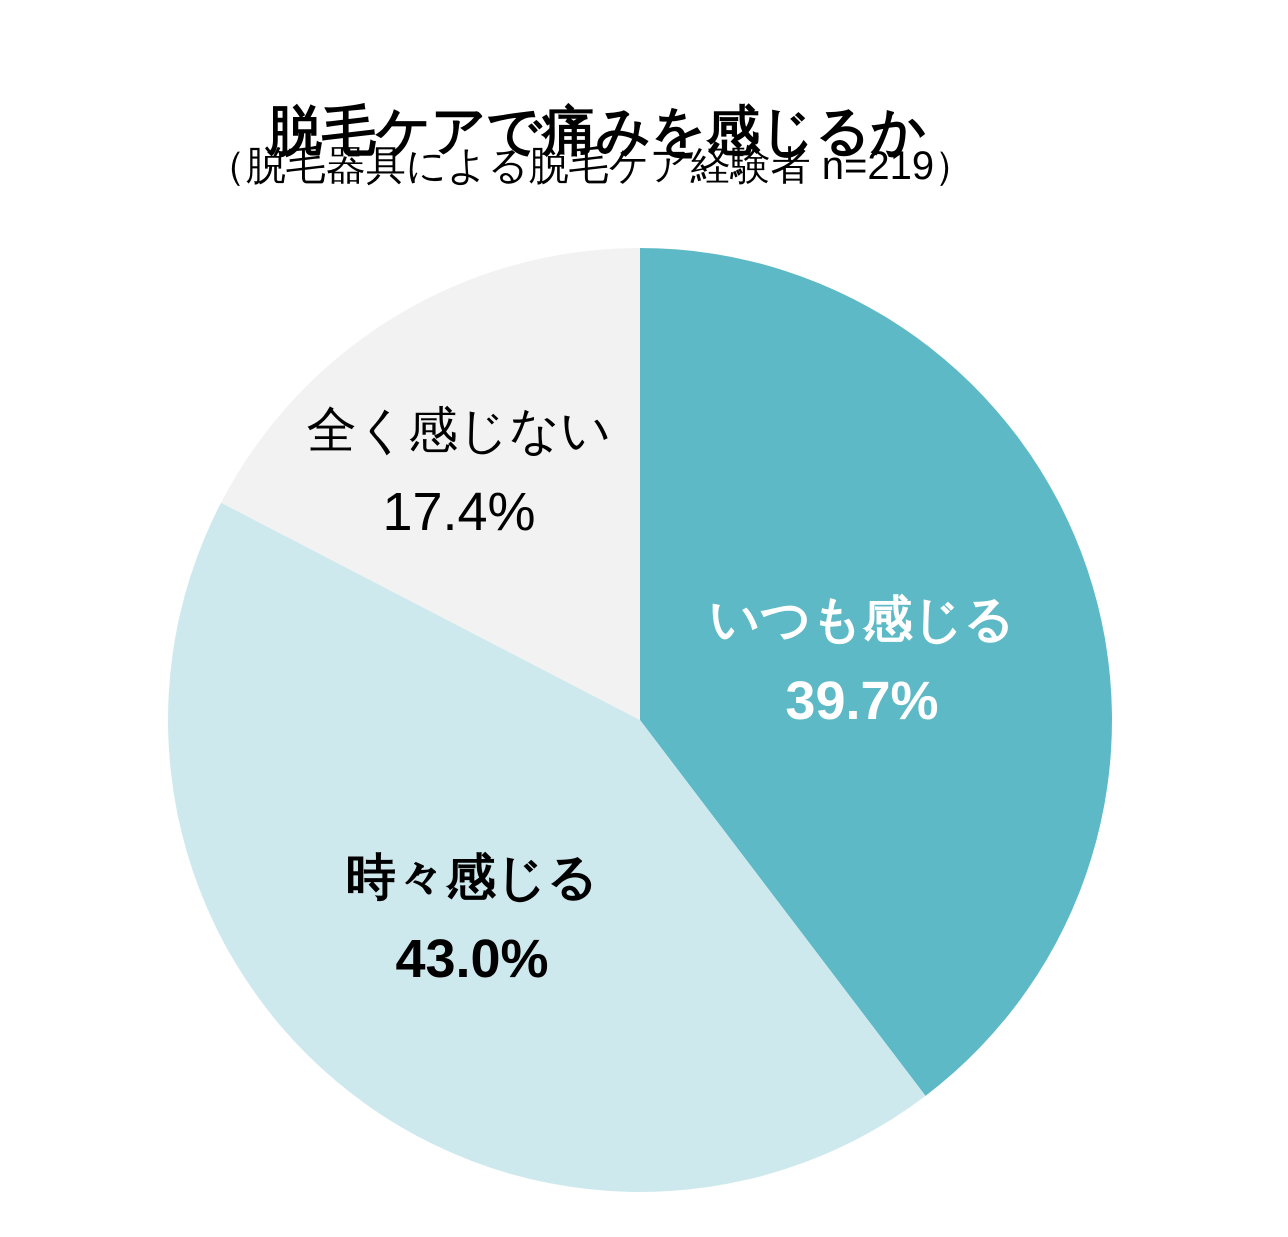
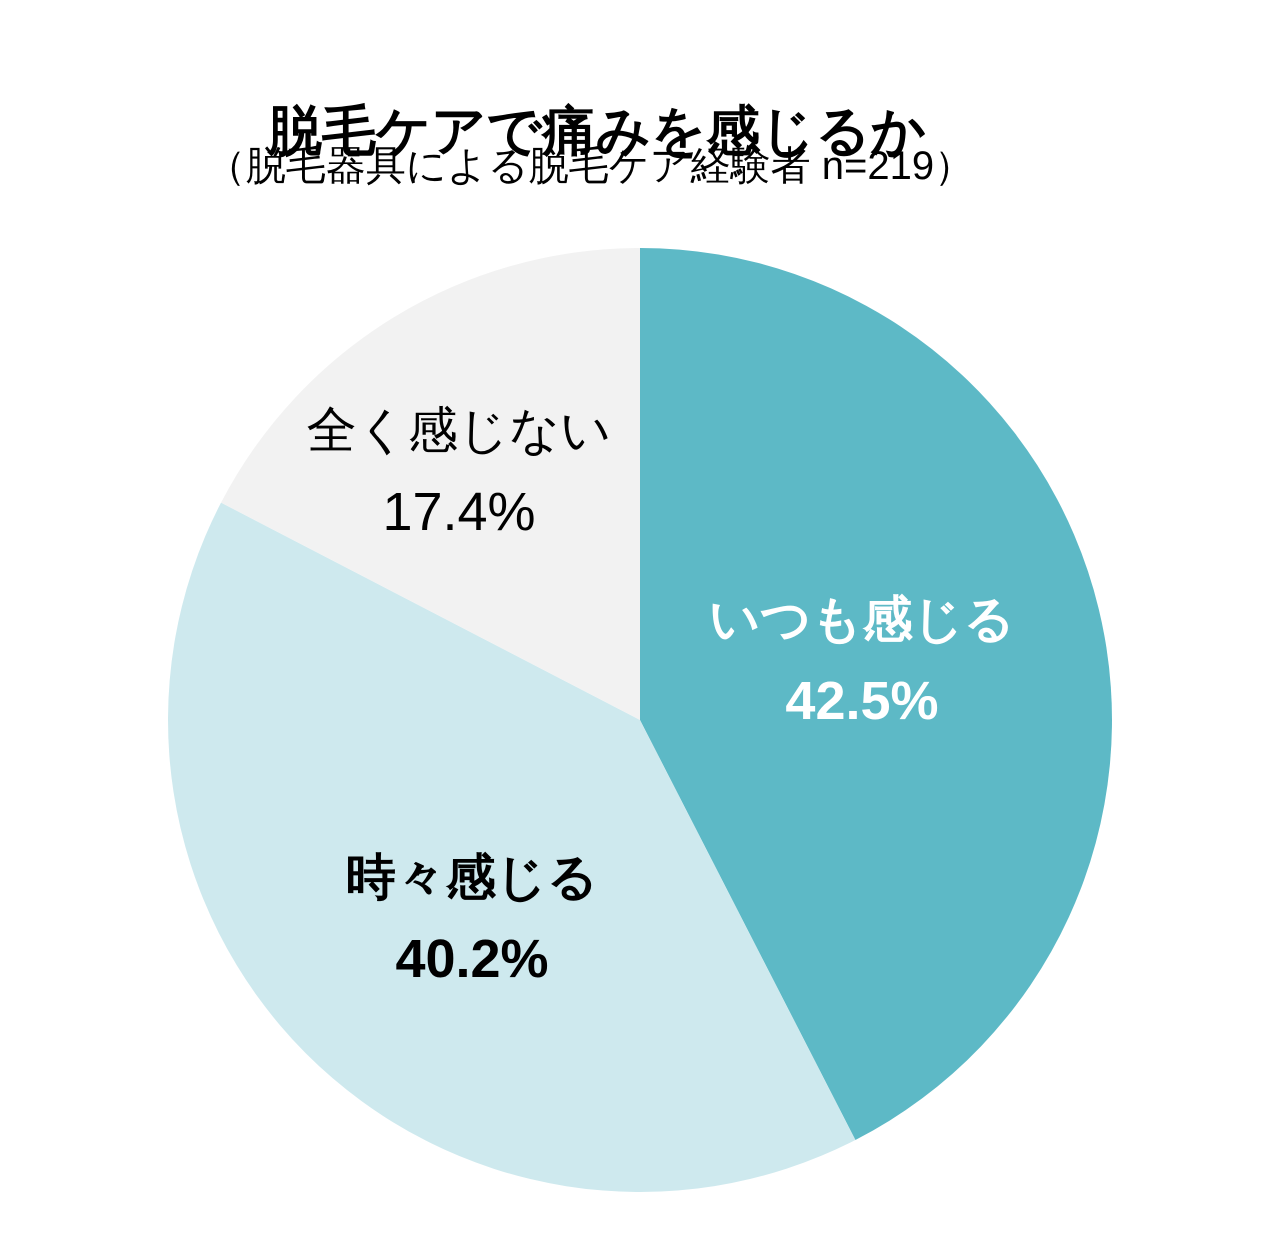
いつも感じる: 39.7% -> 42.5%
時々感じる: 43.0% -> 40.2%
